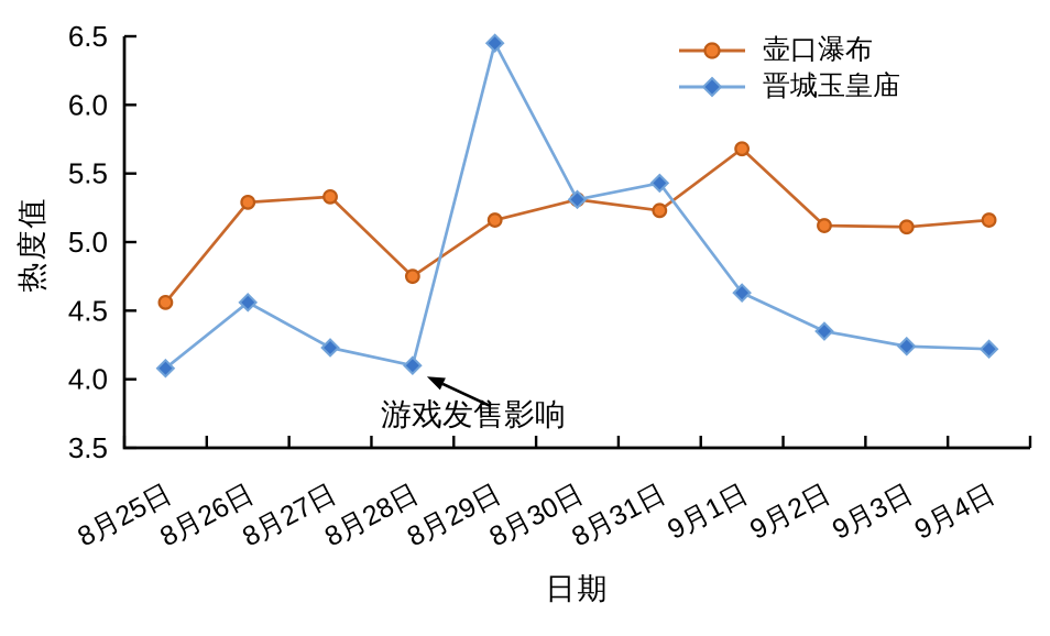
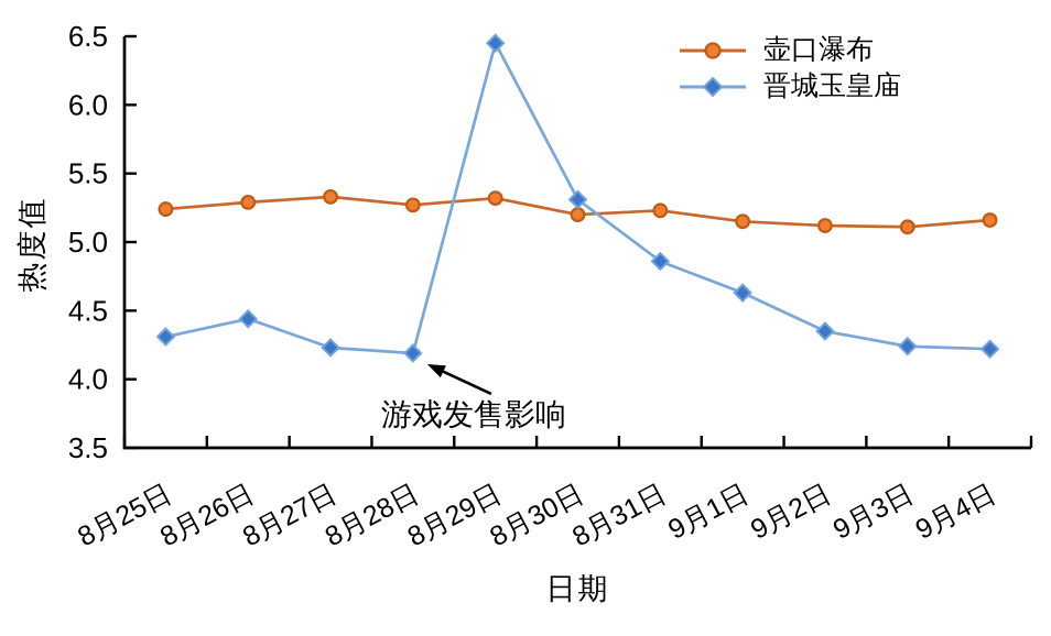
壶口瀑布/8月25日: 4.56 -> 5.24
晋城玉皇庙/8月25日: 4.08 -> 4.31
晋城玉皇庙/8月26日: 4.56 -> 4.44
壶口瀑布/8月28日: 4.75 -> 5.27
晋城玉皇庙/8月28日: 4.10 -> 4.19
壶口瀑布/8月29日: 5.16 -> 5.32
壶口瀑布/8月30日: 5.31 -> 5.20
晋城玉皇庙/8月31日: 5.43 -> 4.86
壶口瀑布/9月1日: 5.68 -> 5.15
